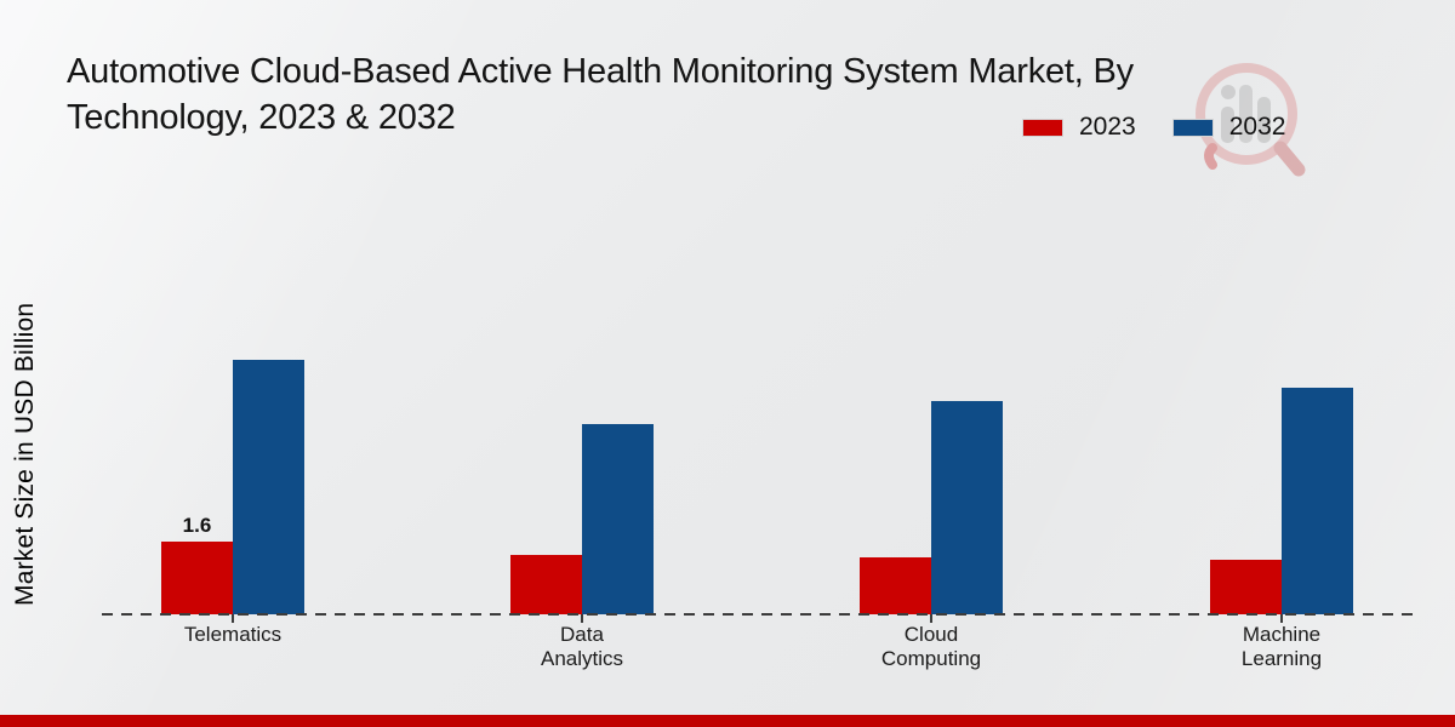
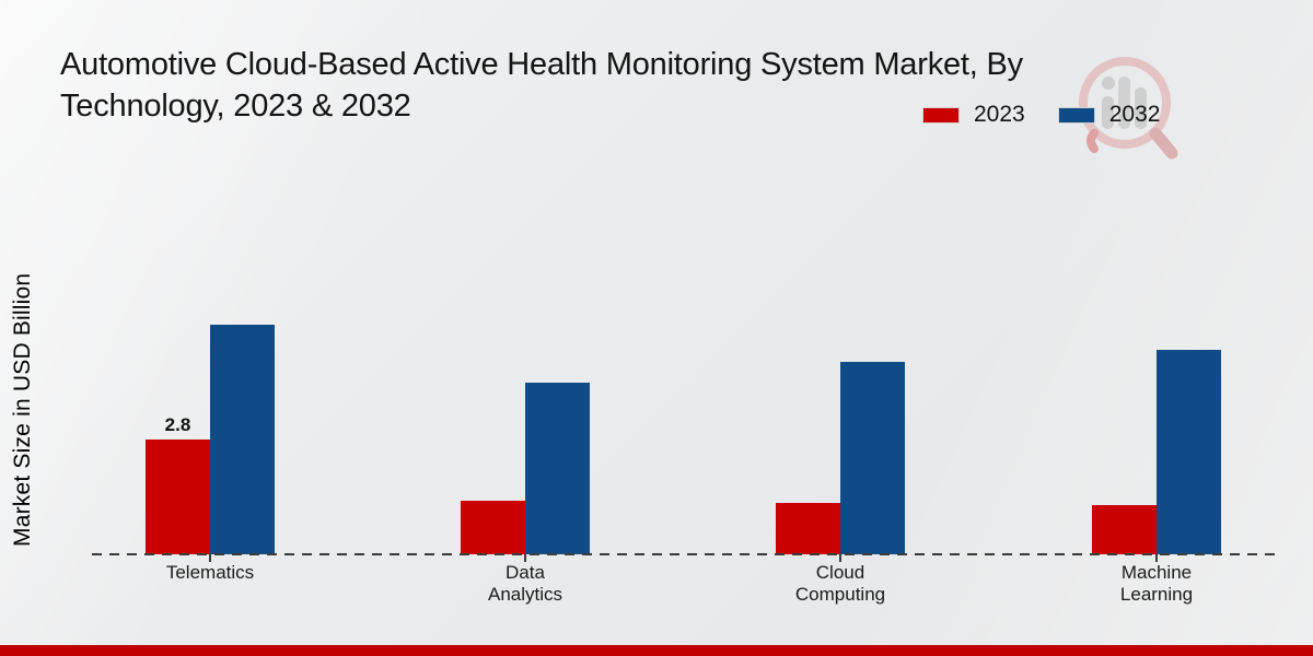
2023/Telematics: 1.6 -> 2.8
